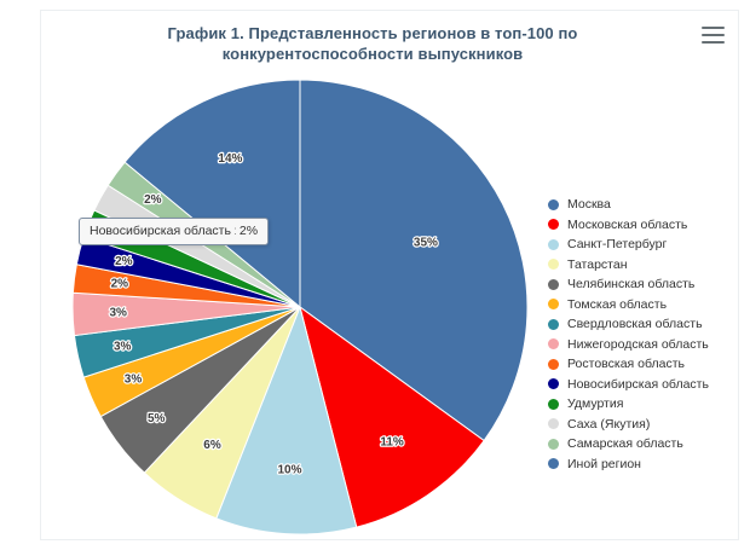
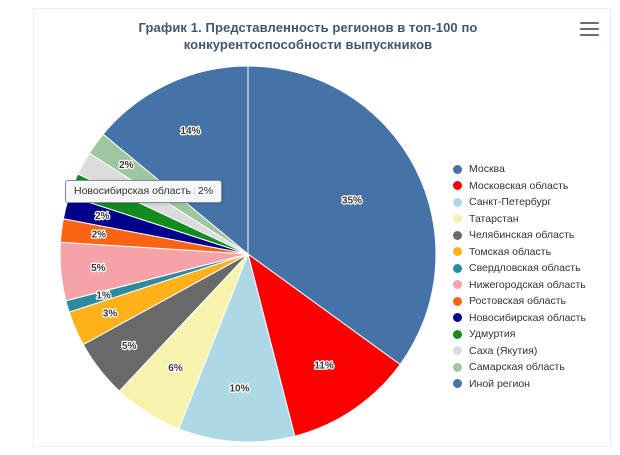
Свердловская область: 3% -> 1%
Нижегородская область: 3% -> 5%
